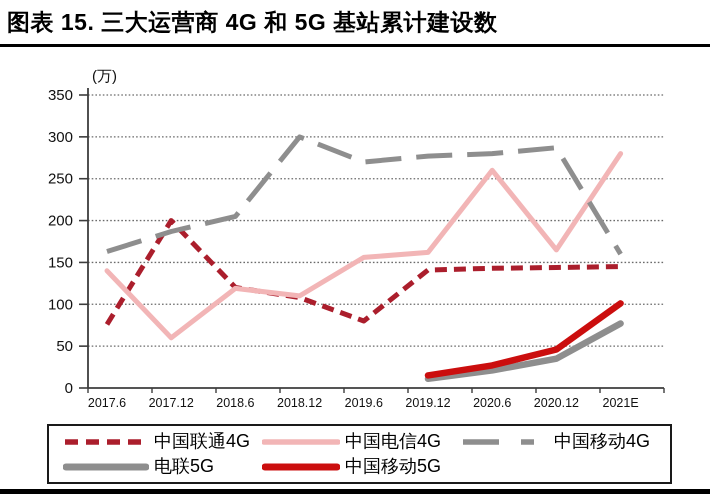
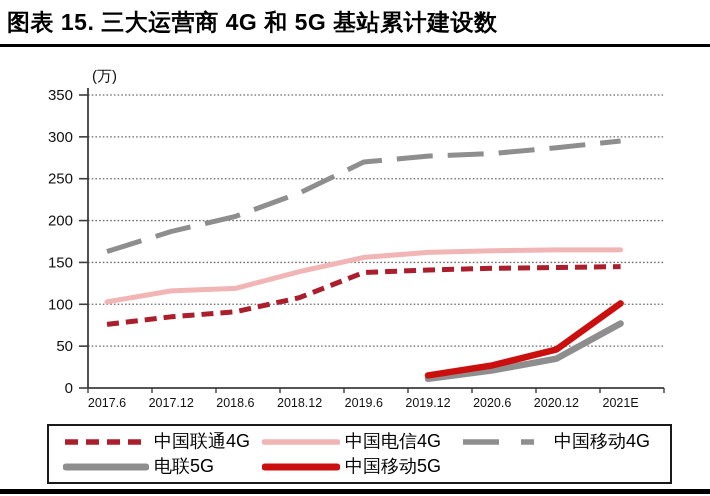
中国电信4G/2017.6: 140 -> 100
中国联通4G/2017.12: 200 -> 80
中国电信4G/2017.12: 60 -> 120
中国联通4G/2018.6: 120 -> 90
中国电信4G/2018.12: 110 -> 140
中国移动4G/2018.12: 300 -> 230
中国联通4G/2019.6: 80 -> 140
中国电信4G/2020.6: 260 -> 160
中国电信4G/2021E: 280 -> 160
中国移动4G/2021E: 160 -> 300
